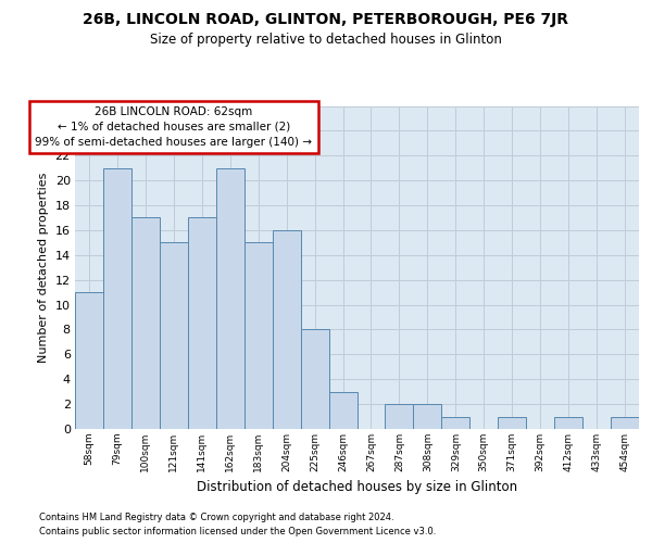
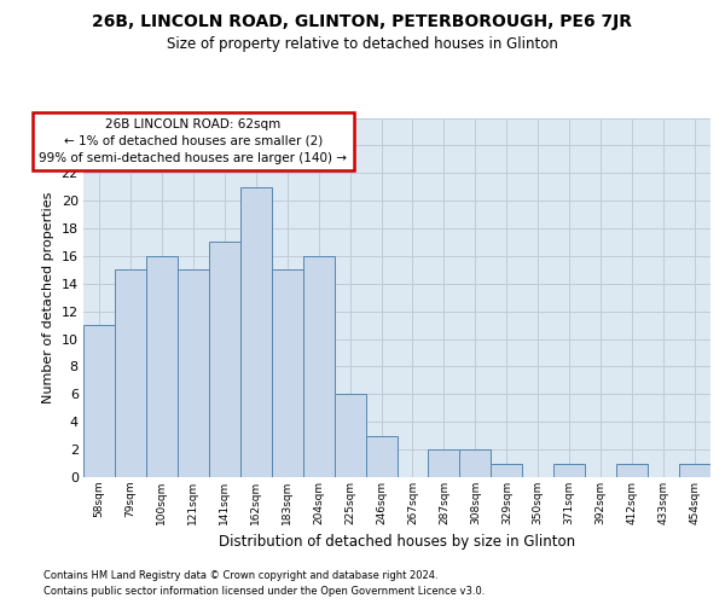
79sqm: 21 -> 15
100sqm: 17 -> 16
225sqm: 8 -> 6
